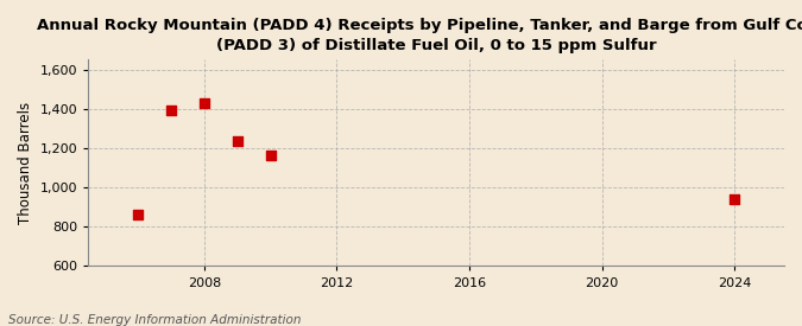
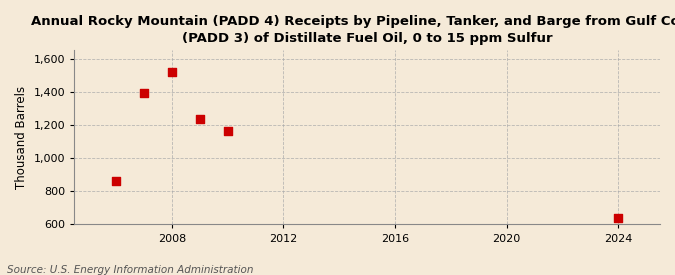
2008: 1,430 -> 1,520
2024: 940 -> 640
